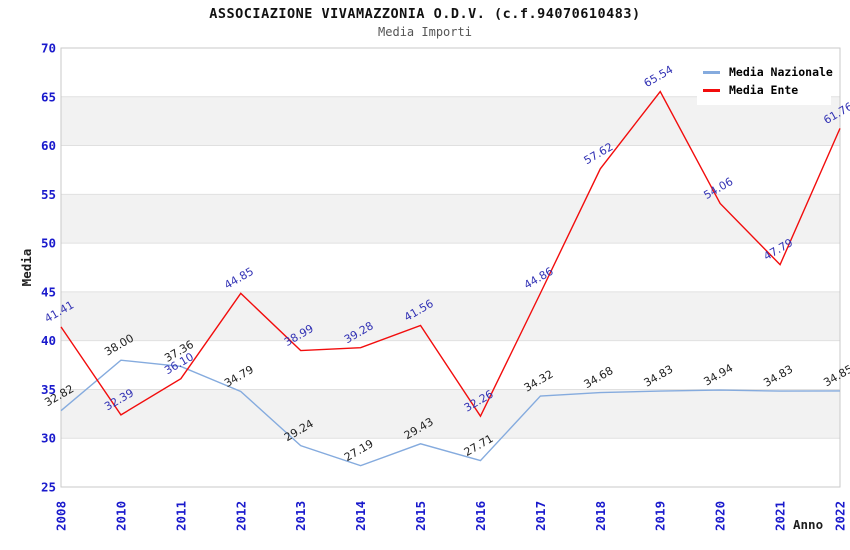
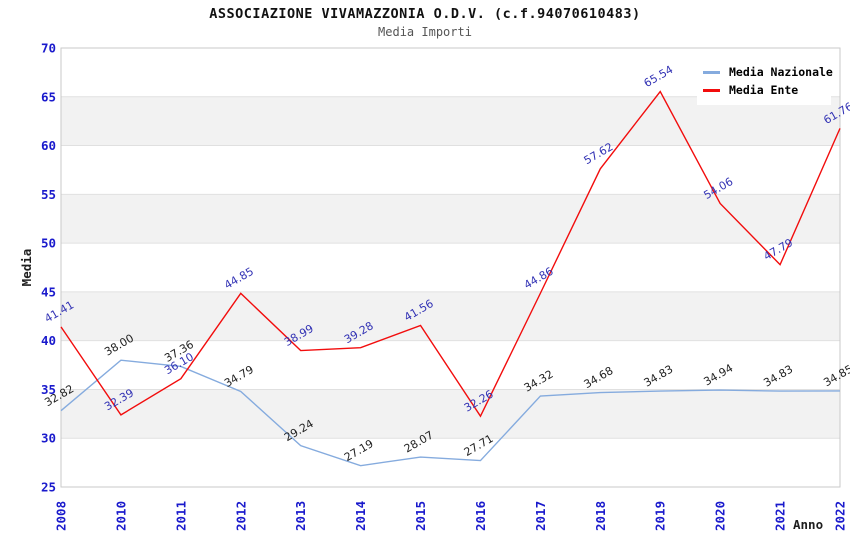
Media Nazionale/2015: 29.43 -> 28.07
